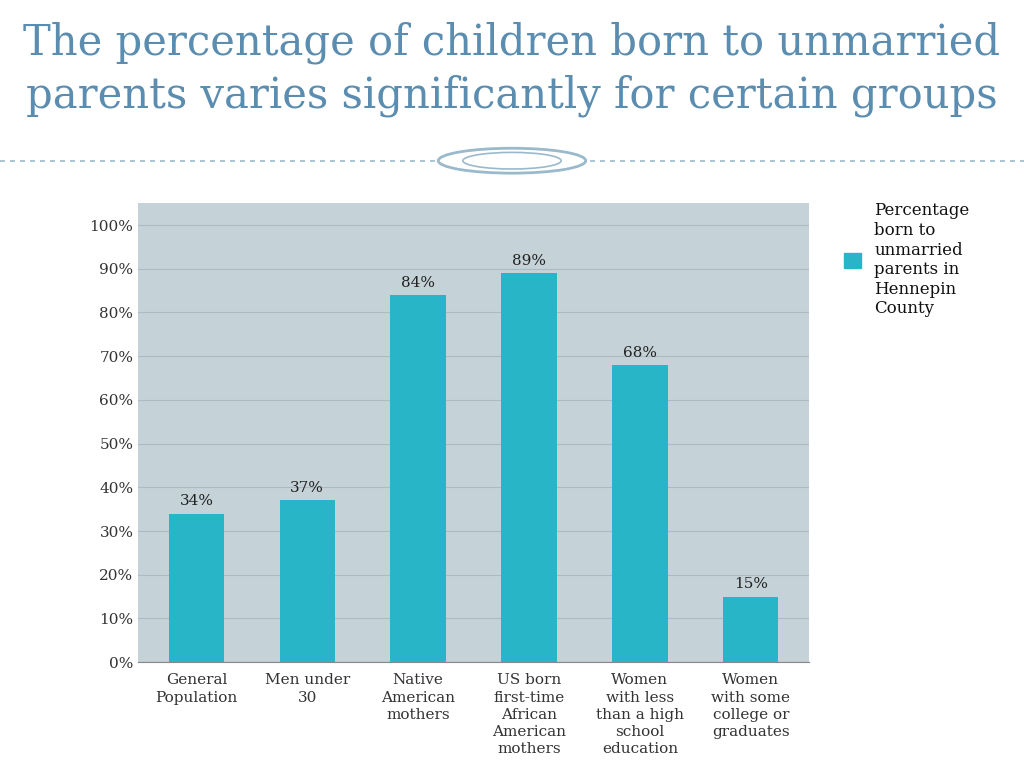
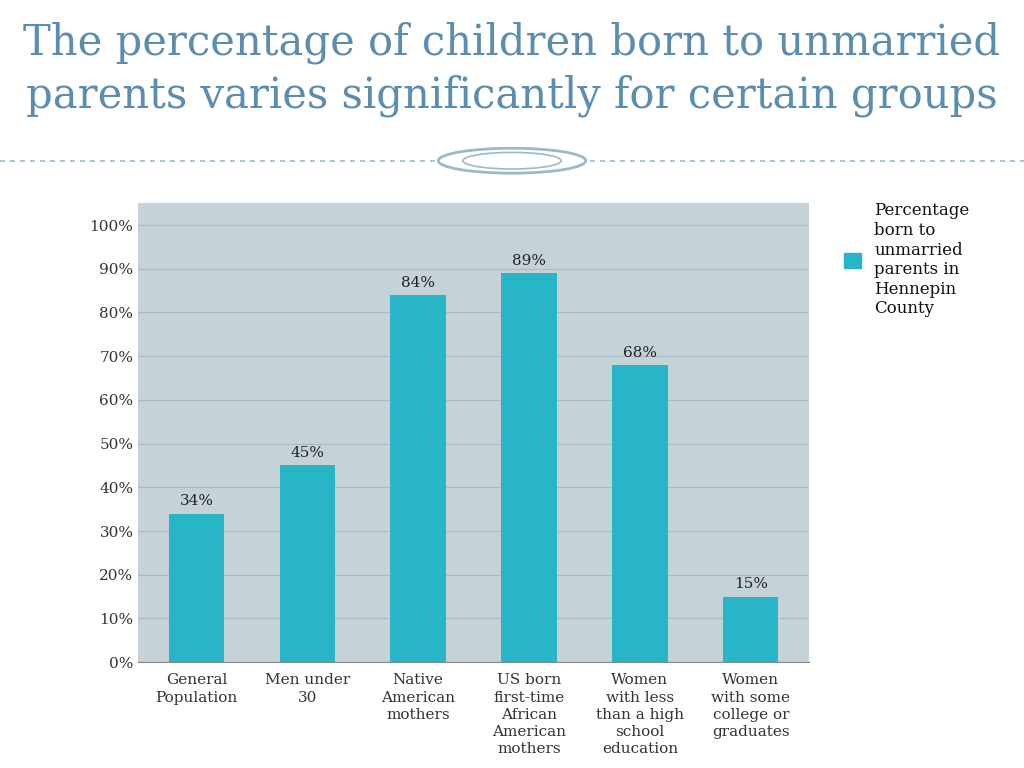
Men under 30: 37% -> 45%
